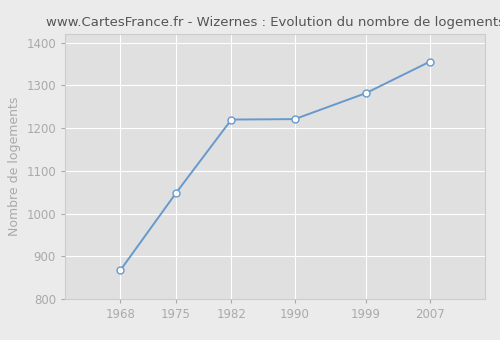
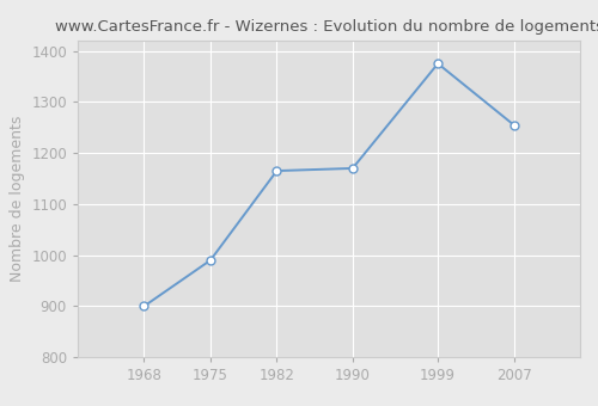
1968: 868 -> 900
1975: 1048 -> 990
1982: 1220 -> 1165
1990: 1221 -> 1170
1999: 1282 -> 1375
2007: 1355 -> 1255
